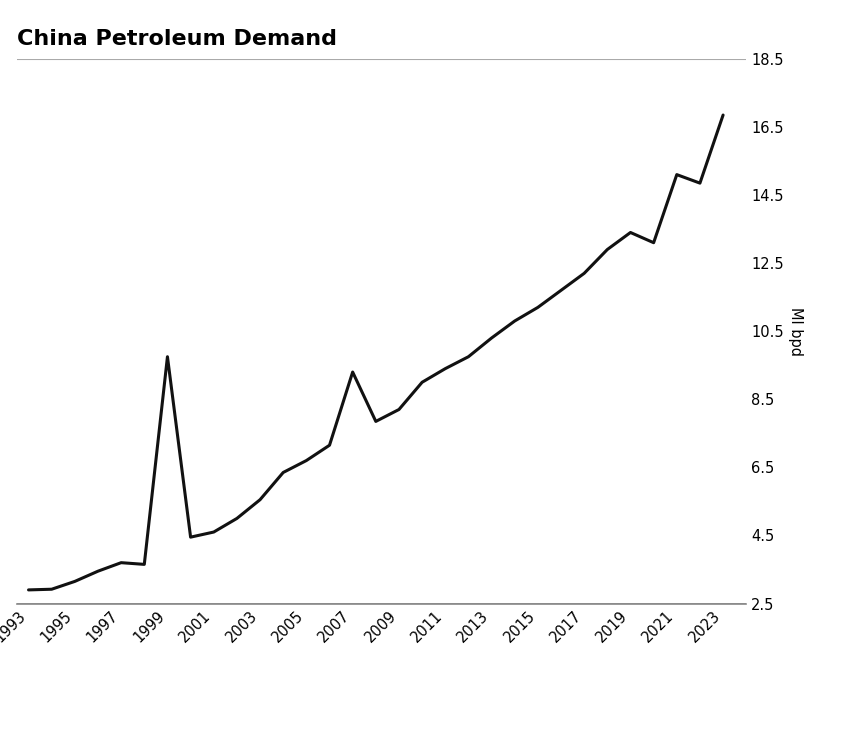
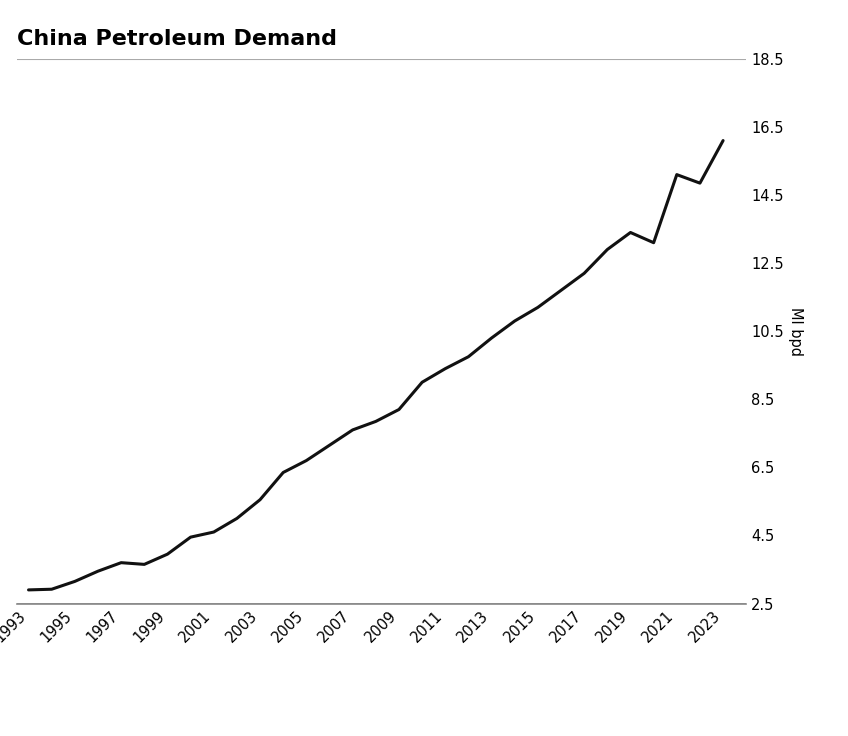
1999: 9.75 -> 3.95
2007: 9.30 -> 7.60
2023: 16.85 -> 16.10
